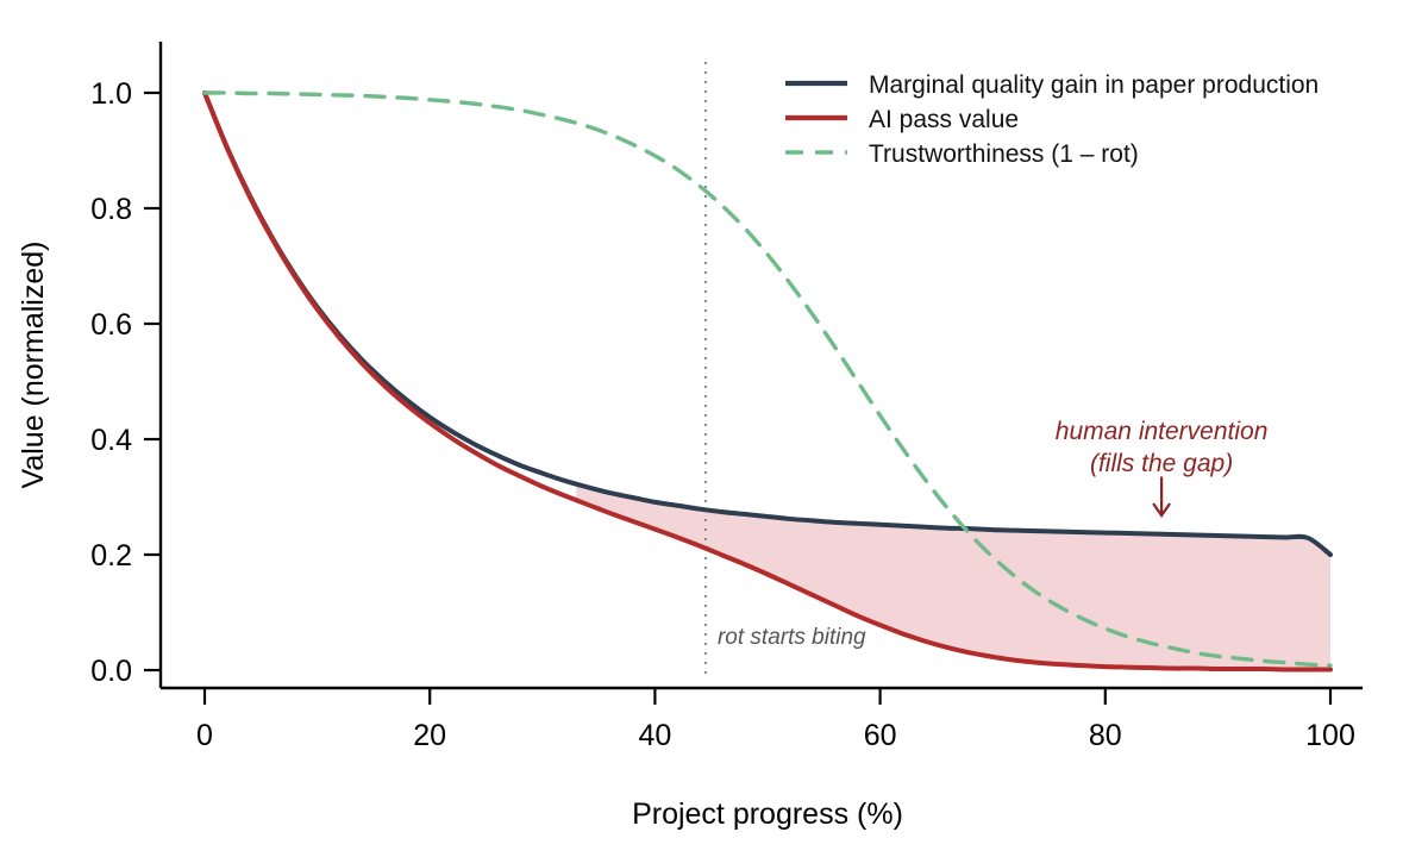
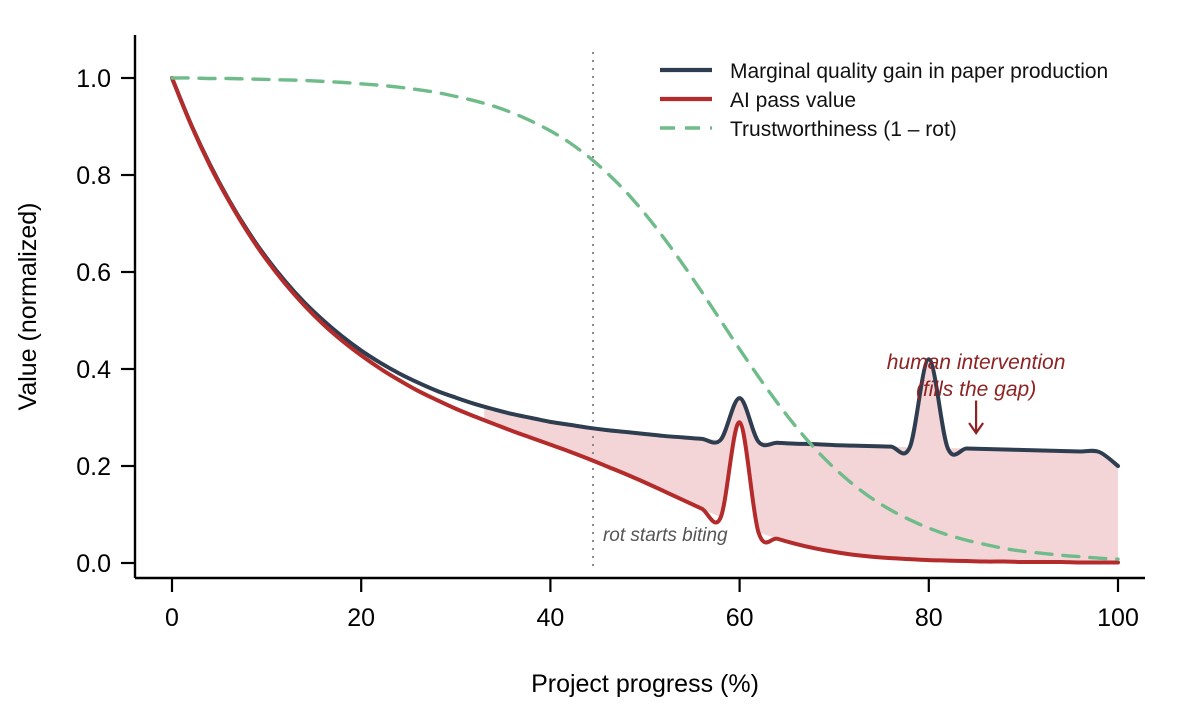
Marginal quality gain in paper production/60: 0.25 -> 0.34
AI pass value/60: 0.08 -> 0.29
Marginal quality gain in paper production/80: 0.24 -> 0.42
